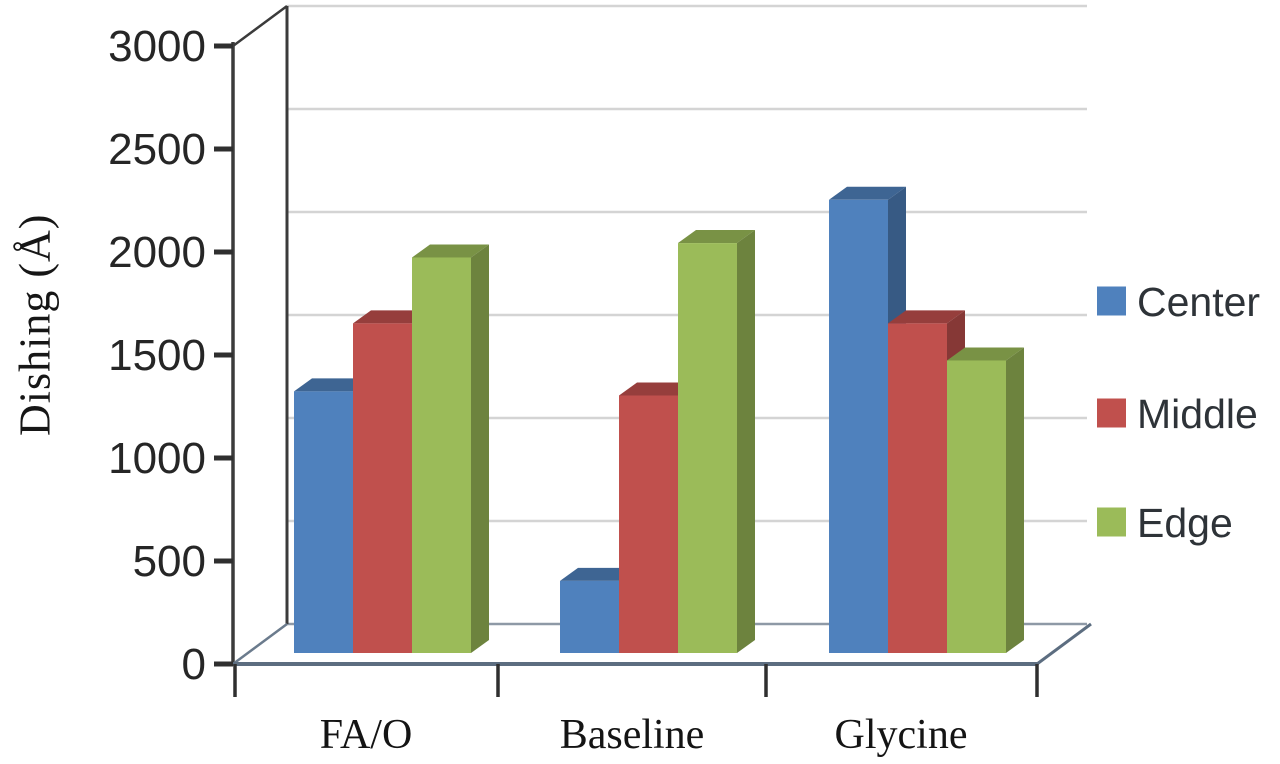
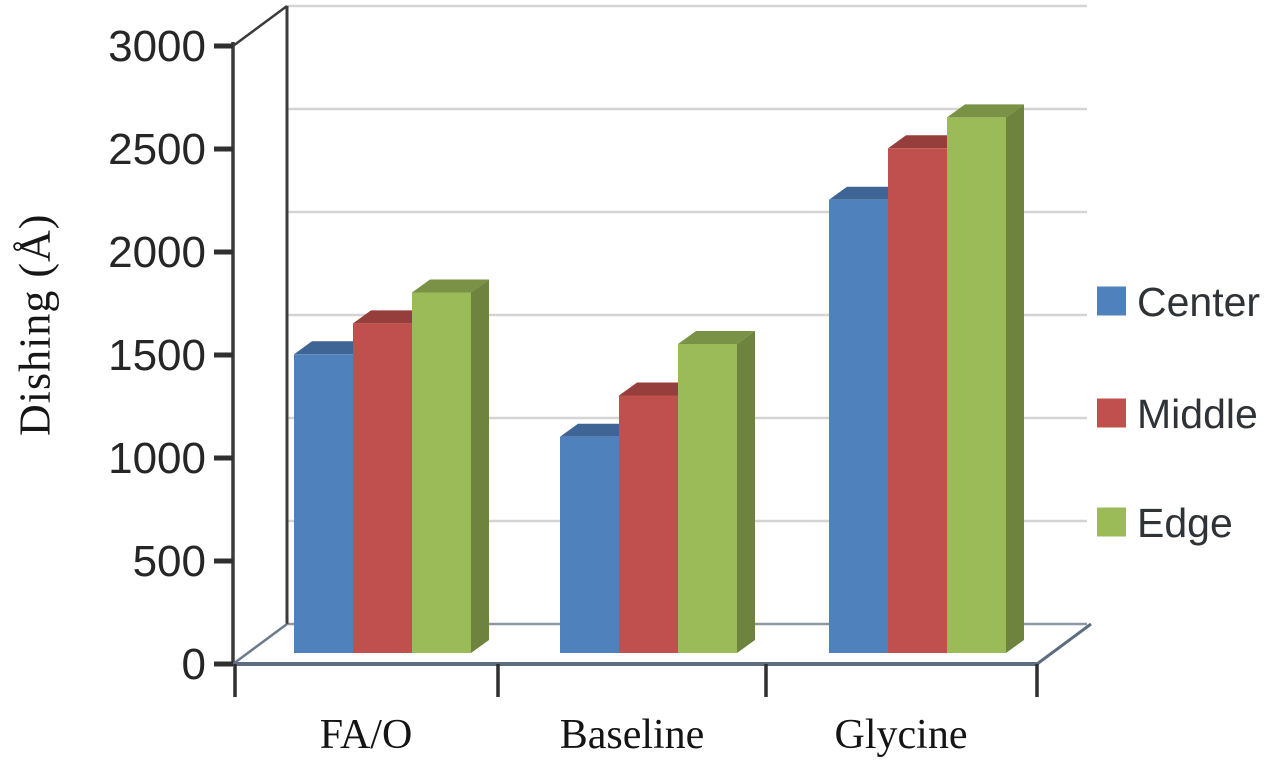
Center/FA/O: 1270 -> 1450
Edge/FA/O: 1920 -> 1750
Center/Baseline: 350 -> 1050
Edge/Baseline: 1990 -> 1500
Middle/Glycine: 1600 -> 2450
Edge/Glycine: 1420 -> 2600
